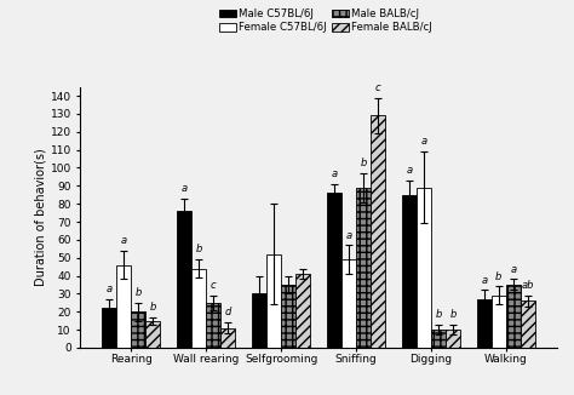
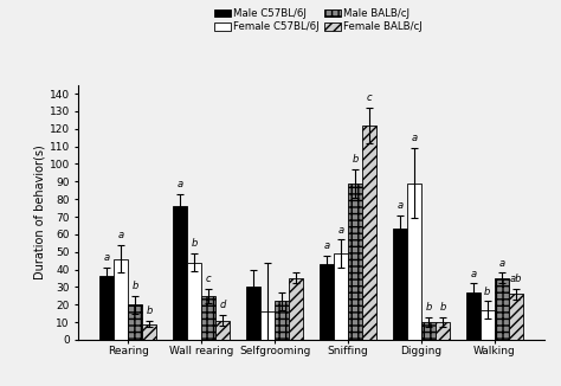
Male C57BL/6J/Rearing: 22 -> 36
Female BALB/cJ/Rearing: 15 -> 9
Female C57BL/6J/Selfgrooming: 52 -> 16
Male BALB/cJ/Selfgrooming: 35 -> 22
Female BALB/cJ/Selfgrooming: 41 -> 35
Male C57BL/6J/Sniffing: 86 -> 43
Female BALB/cJ/Sniffing: 129 -> 122
Male C57BL/6J/Digging: 85 -> 63
Female C57BL/6J/Walking: 29 -> 17
